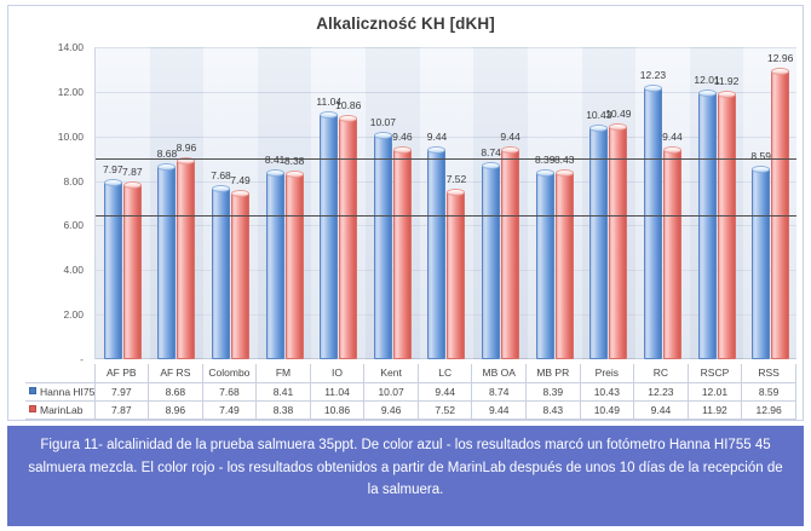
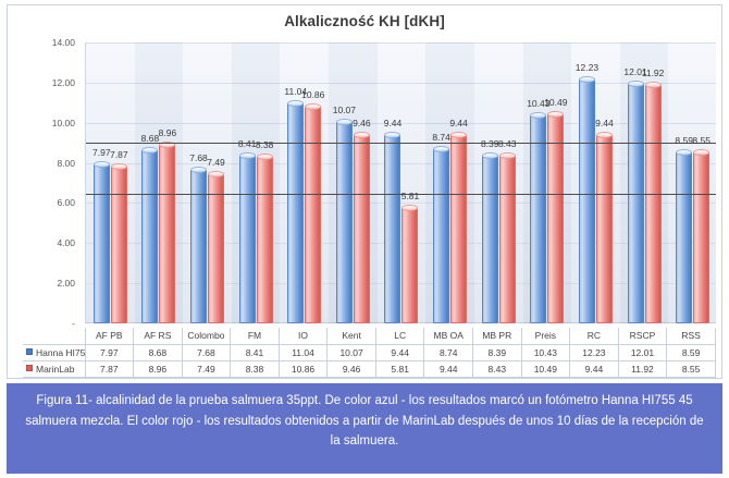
MarinLab/LC: 7.52 -> 5.81
MarinLab/RSS: 12.96 -> 8.55
